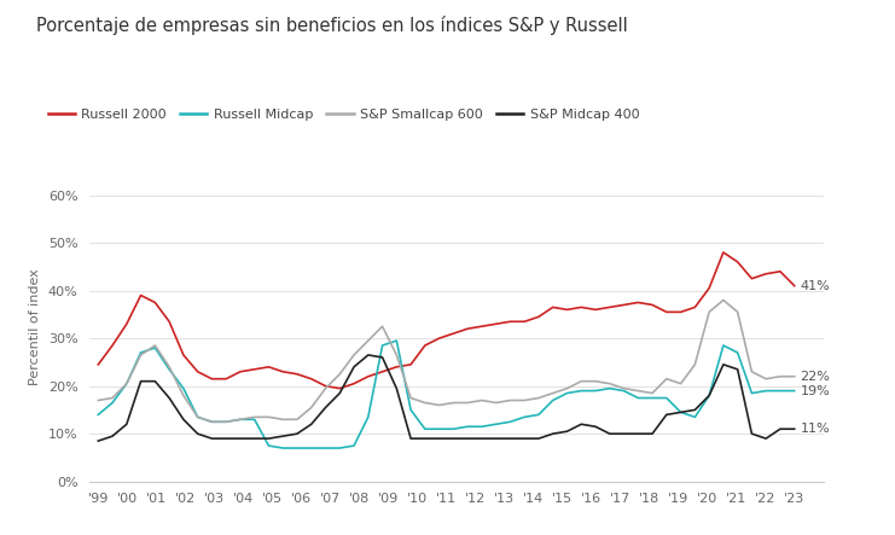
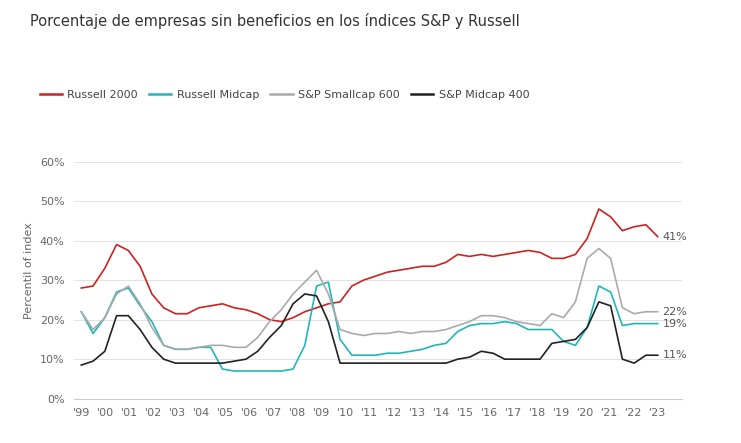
Russell 2000/'99: 24.5% -> 28.0%
Russell Midcap/'99: 14.0% -> 22.0%
S&P Smallcap 600/'99: 17.0% -> 22.0%
